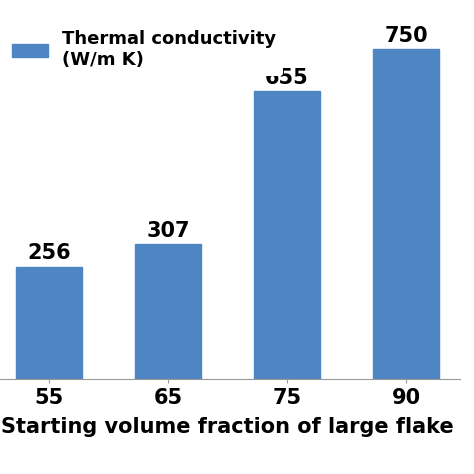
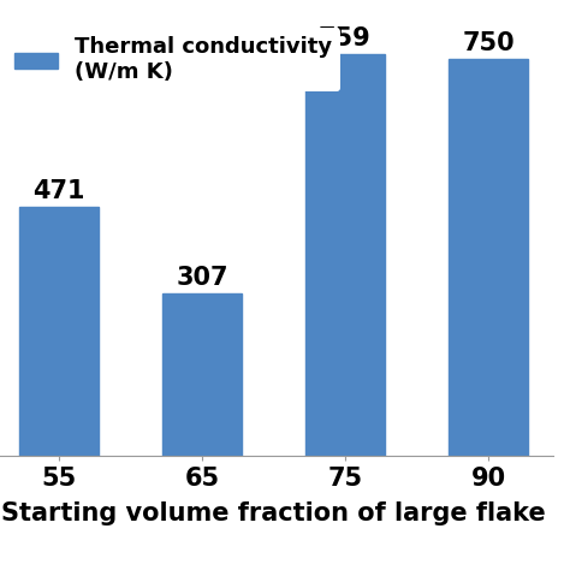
55: 256 -> 471
75: 655 -> 759
